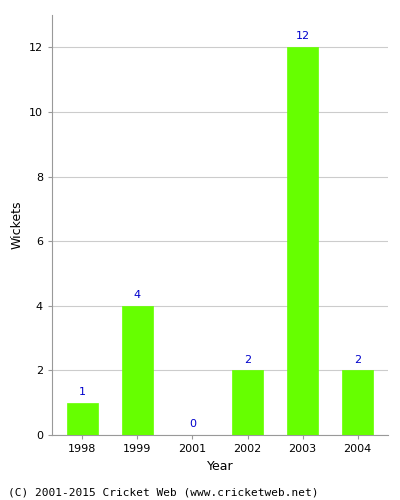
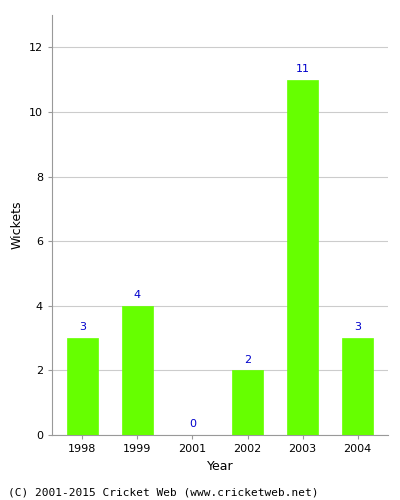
1998: 1 -> 3
2003: 12 -> 11
2004: 2 -> 3
